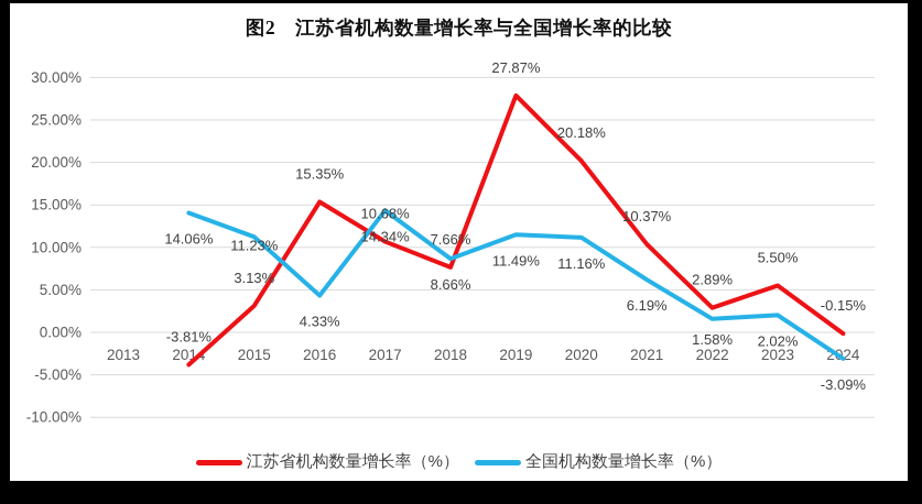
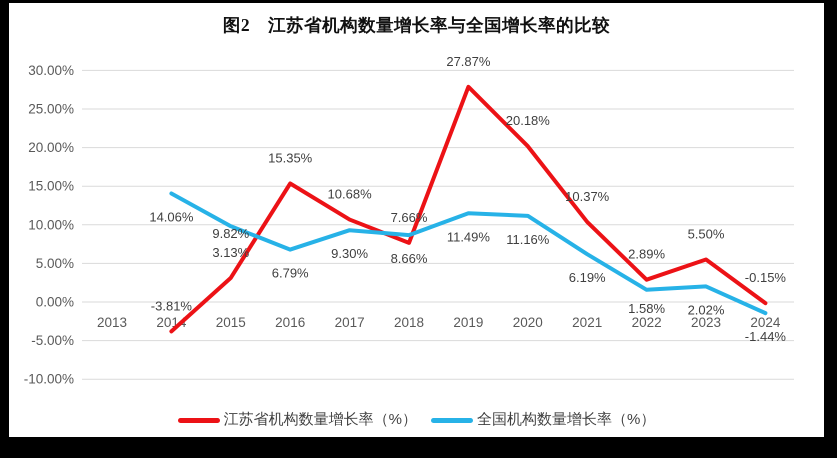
全国机构数量增长率（%）/2015: 11.23% -> 9.82%
全国机构数量增长率（%）/2016: 4.33% -> 6.79%
全国机构数量增长率（%）/2017: 14.34% -> 9.30%
全国机构数量增长率（%）/2024: -3.09% -> -1.44%
